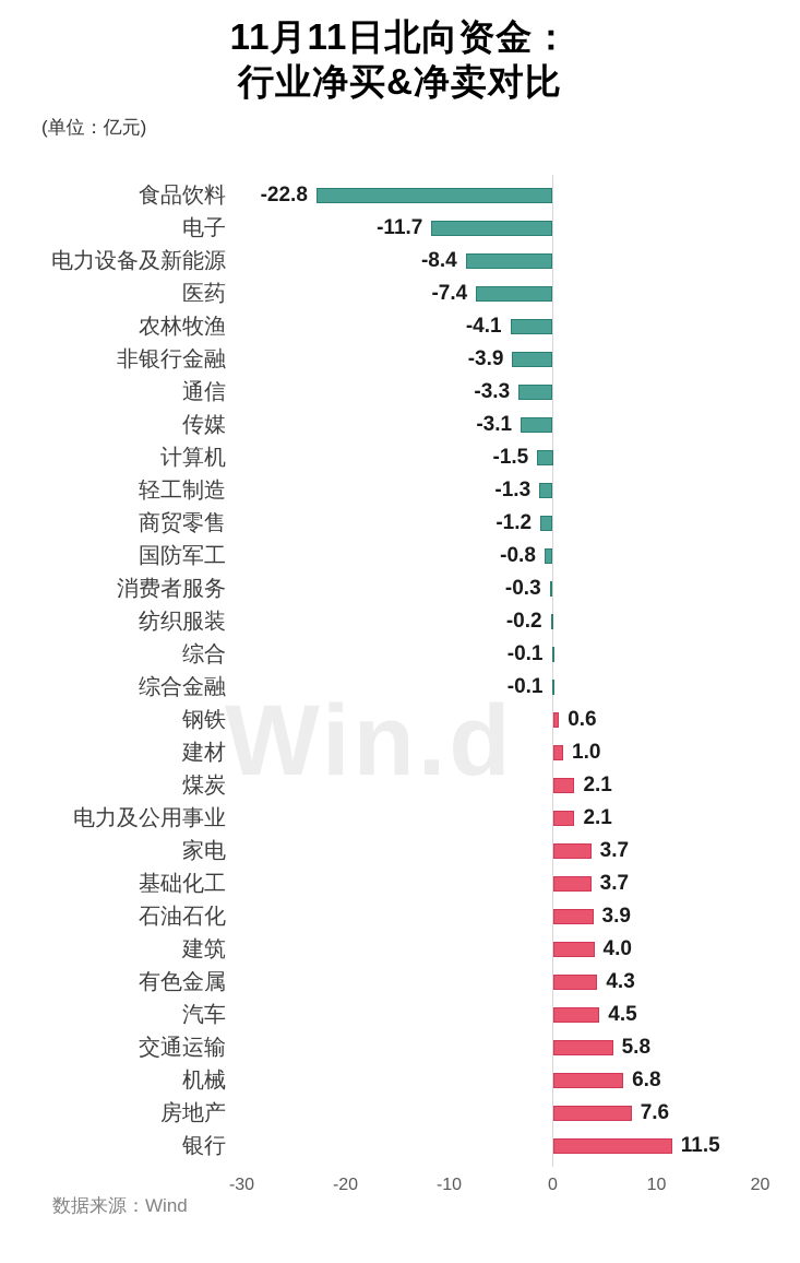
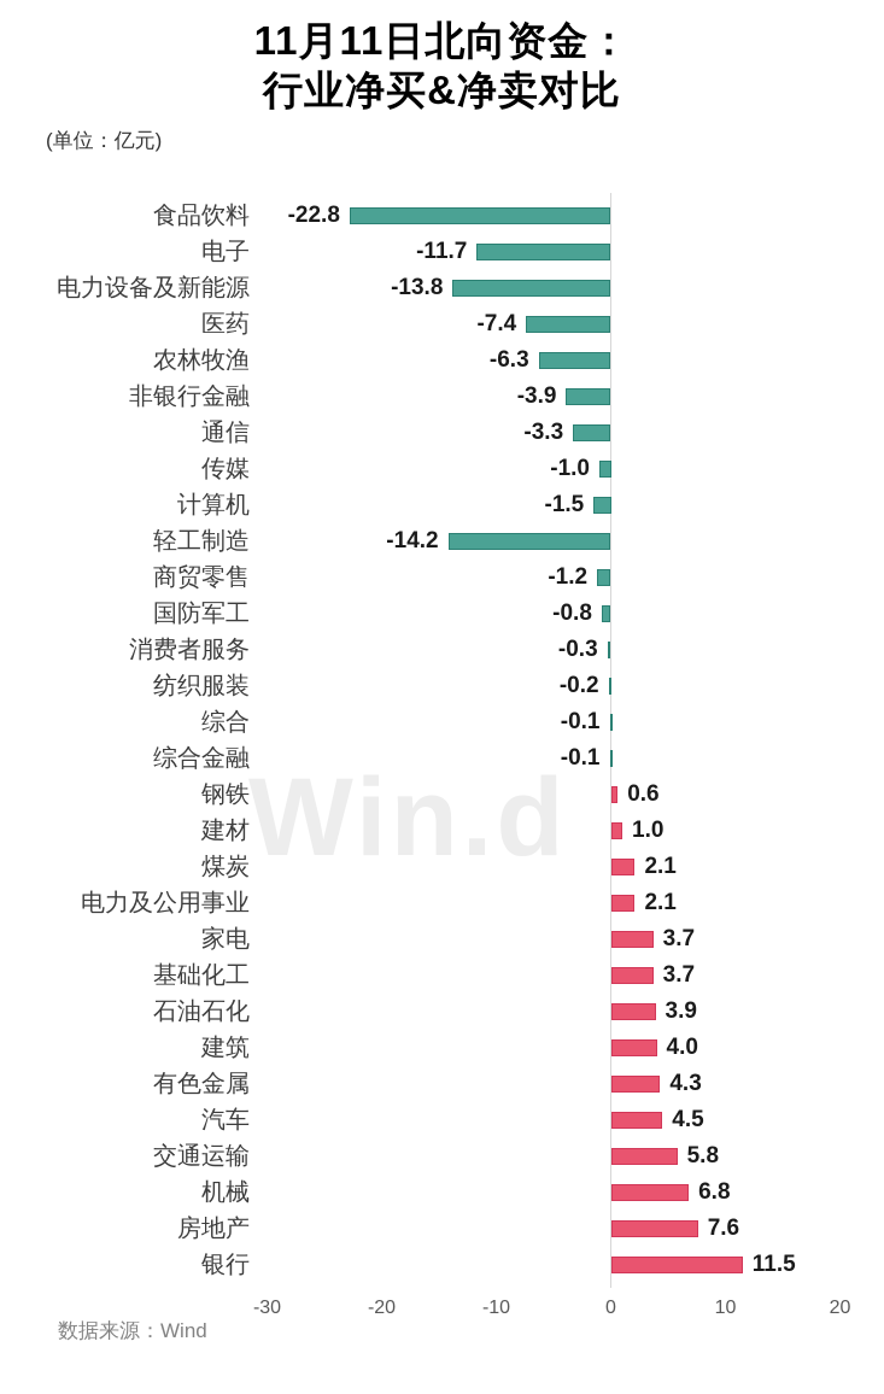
电力设备及新能源: -8.4 -> -13.8
农林牧渔: -4.1 -> -6.3
传媒: -3.1 -> -1.0
轻工制造: -1.3 -> -14.2
